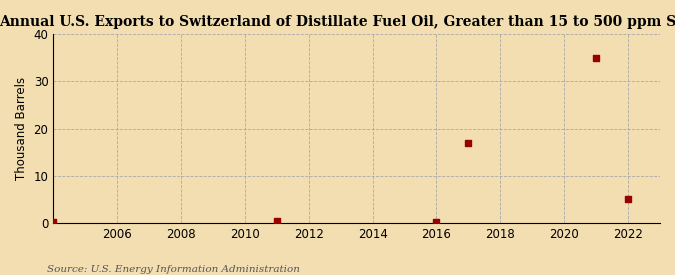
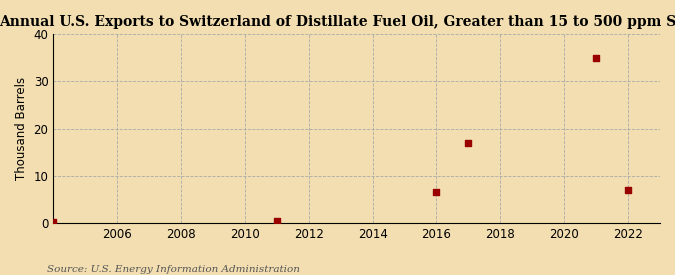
2016: 0.2 -> 6.5
2022: 5.0 -> 7.0
